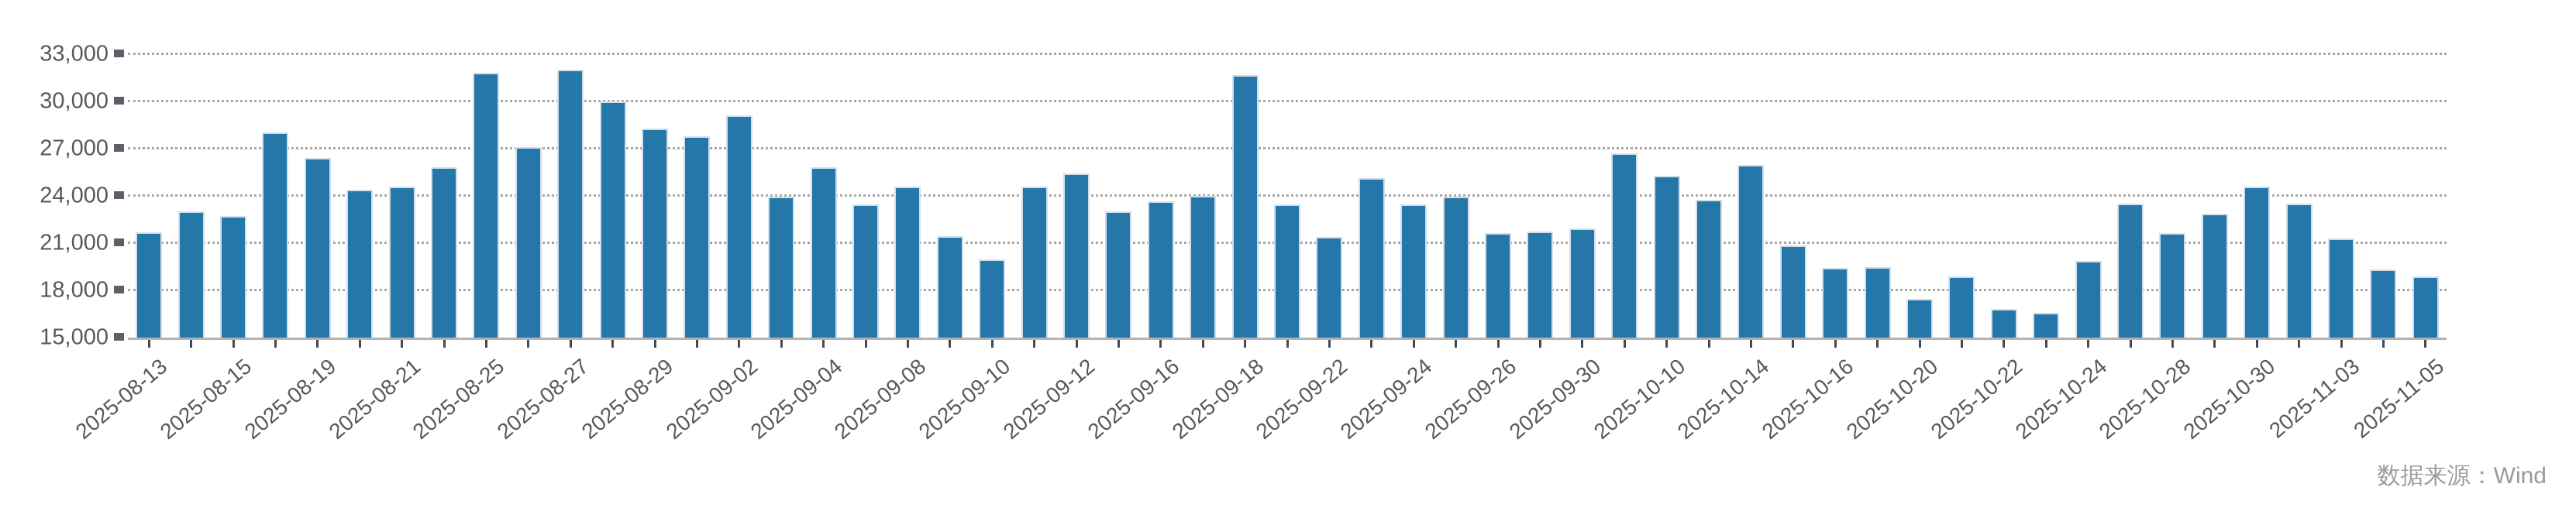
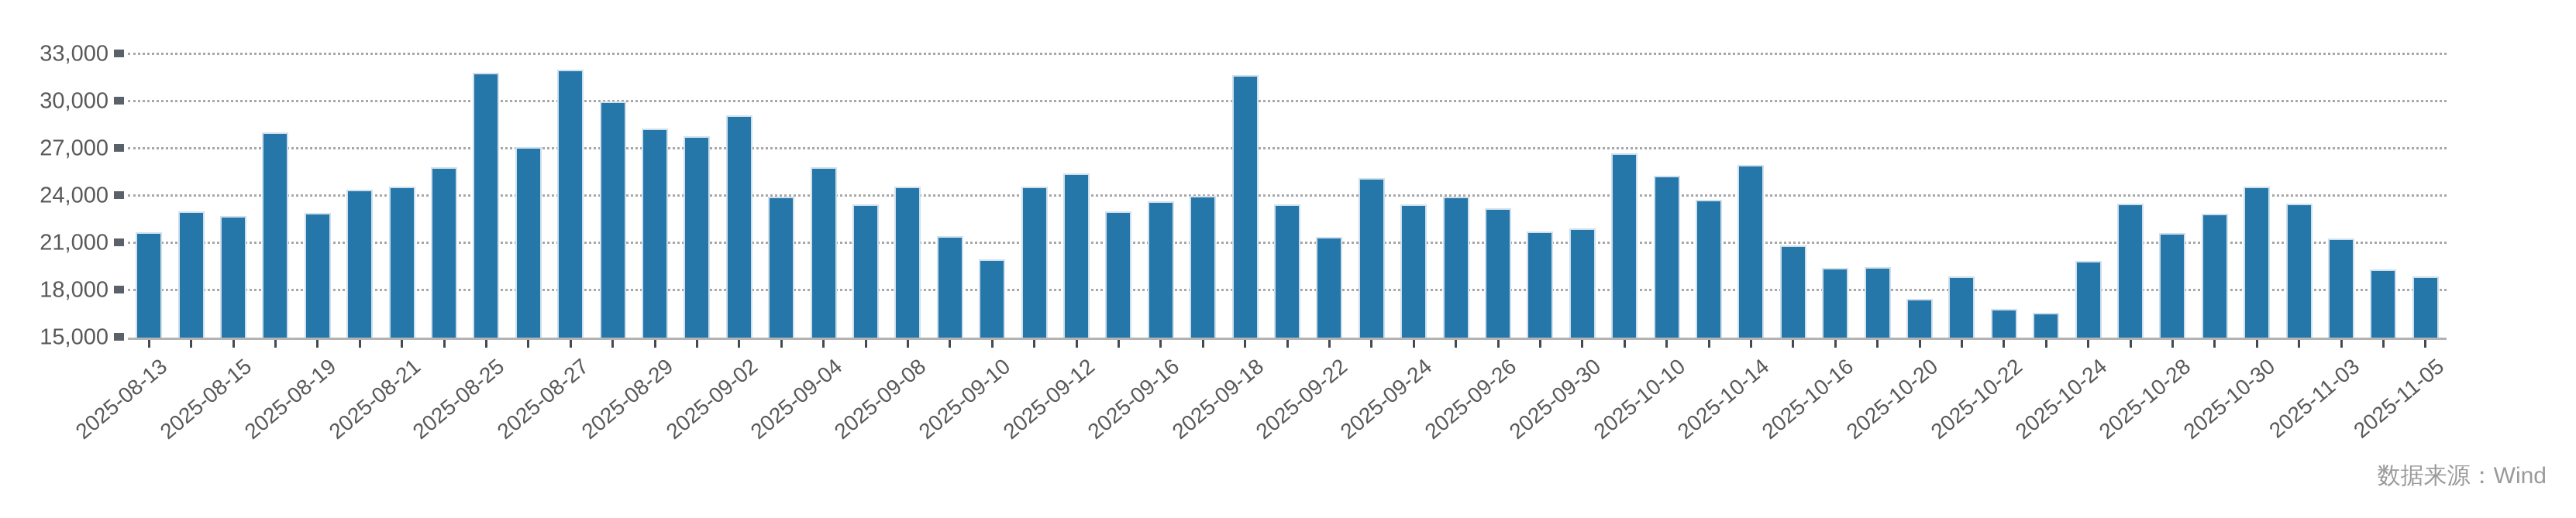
2025-08-19: 26400 -> 22900
2025-09-26: 21600 -> 23200
